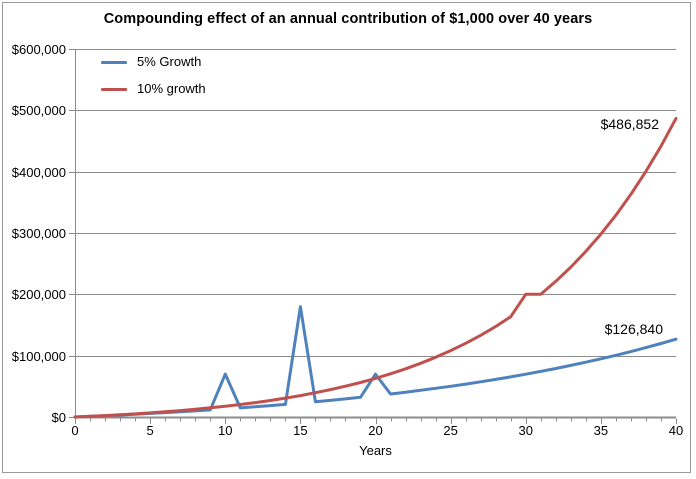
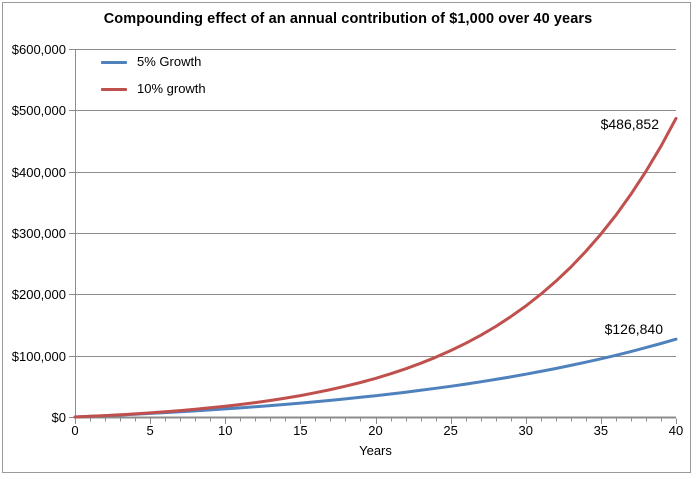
5% Growth/10: $70000 -> $10000
5% Growth/15: $180000 -> $20000
5% Growth/20: $70000 -> $30000
10% growth/30: $200000 -> $180000
